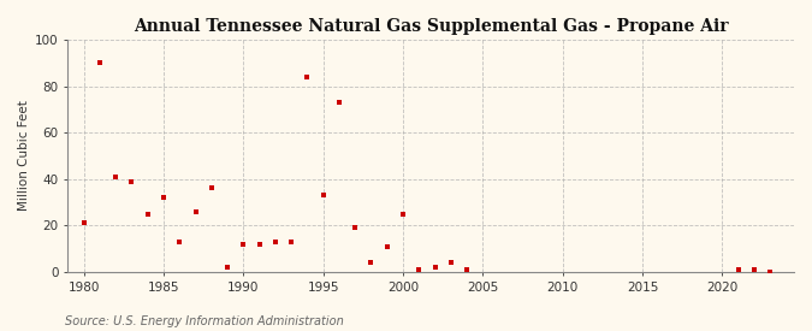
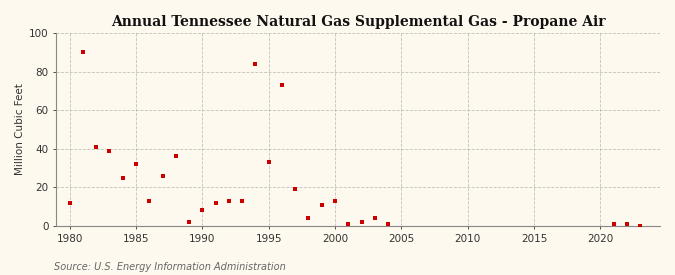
1980: 21 -> 12
1990: 12 -> 8
2000: 25 -> 13
